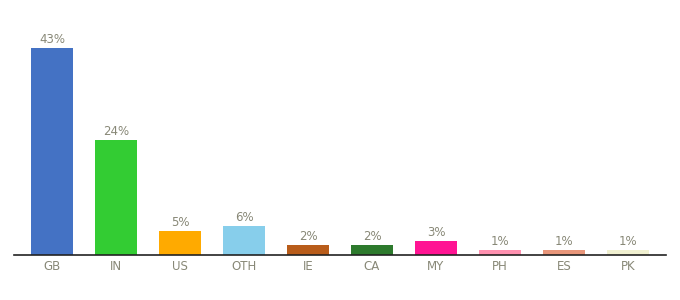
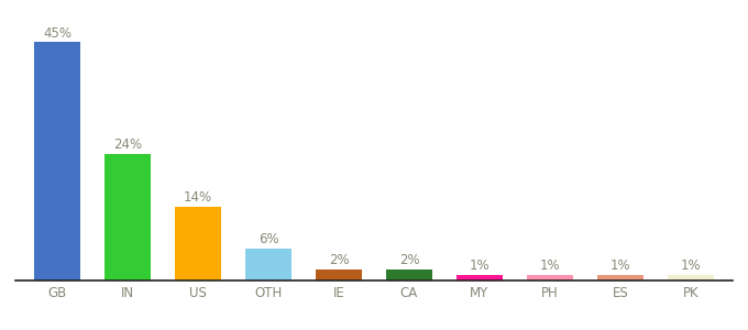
GB: 43% -> 45%
US: 5% -> 14%
MY: 3% -> 1%
